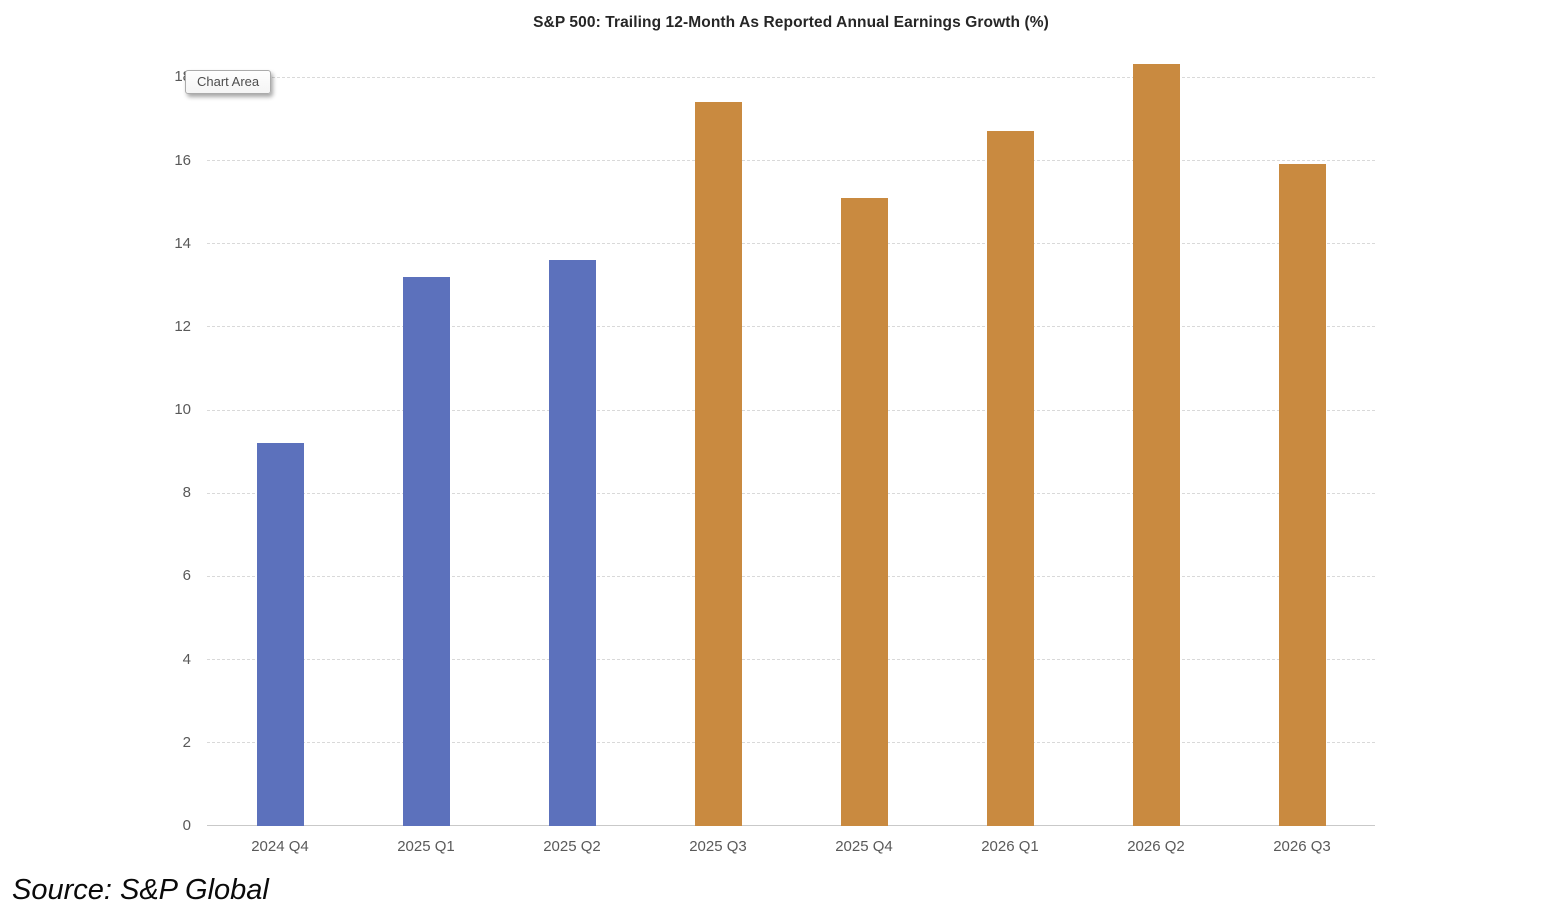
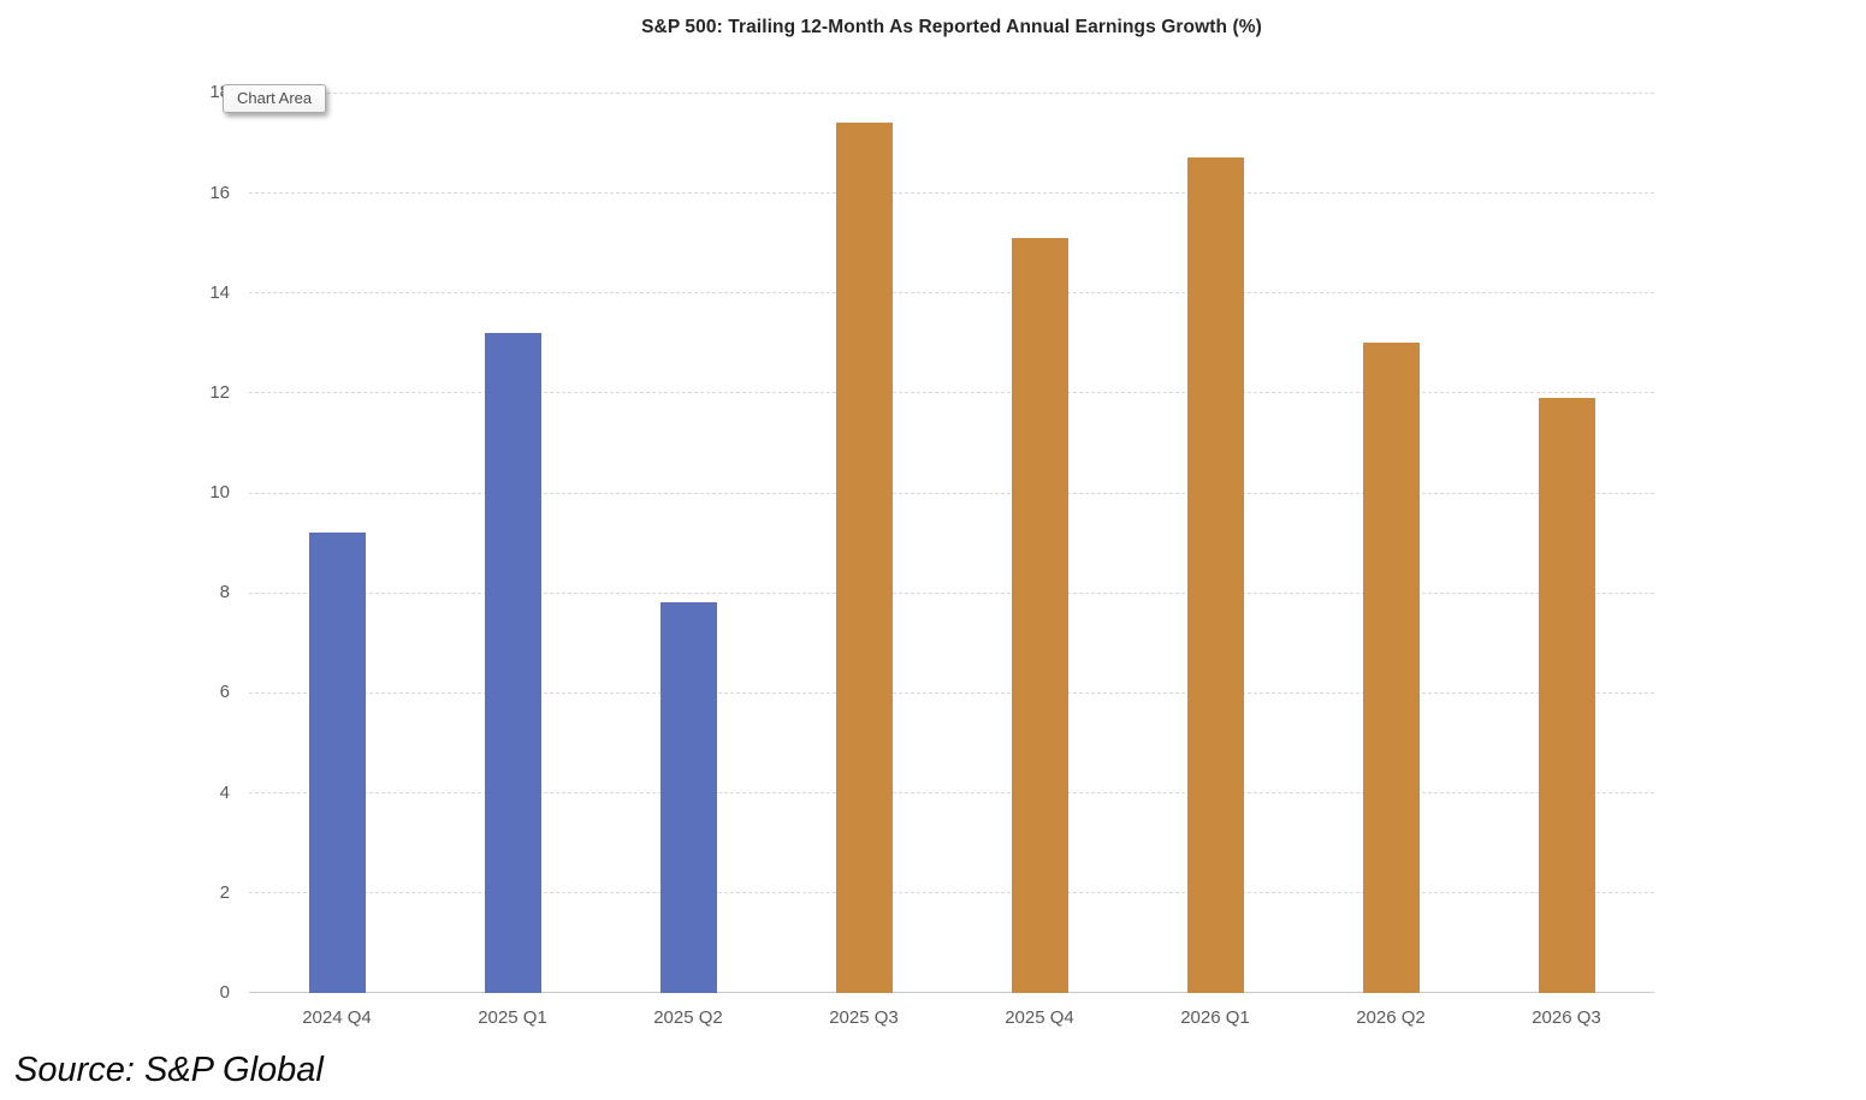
2025 Q2: 13.6 -> 7.8
2026 Q2: 18.3 -> 13.0
2026 Q3: 15.9 -> 11.9
